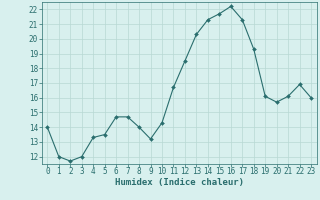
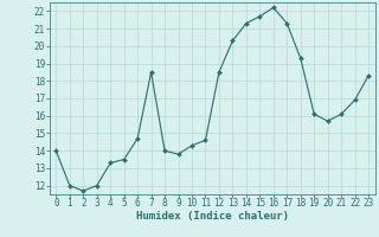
7: 14.7 -> 18.5
9: 13.2 -> 13.8
11: 16.7 -> 14.6
23: 16.0 -> 18.3
